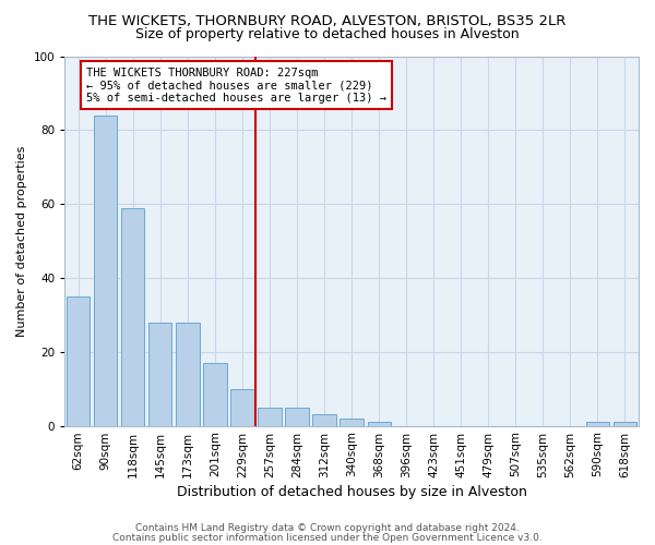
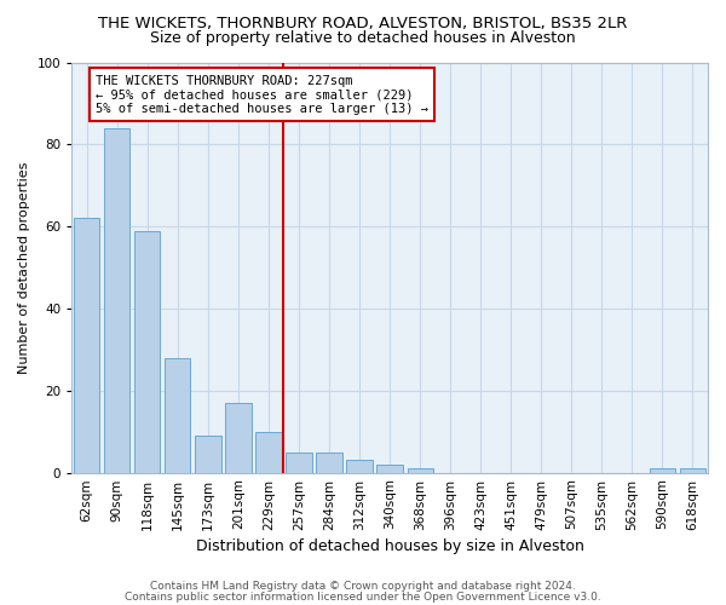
62sqm: 35 -> 62
173sqm: 28 -> 9
